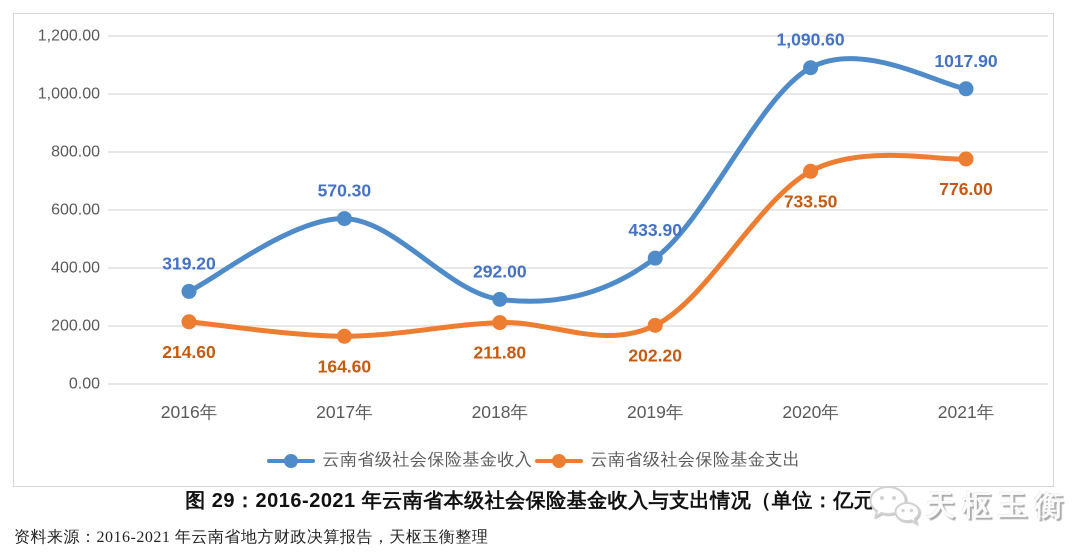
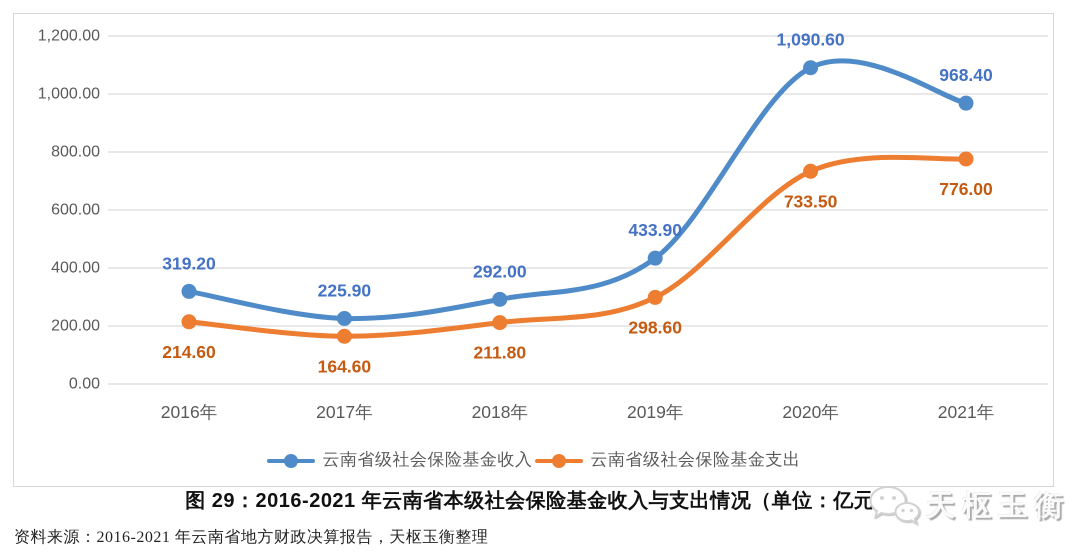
云南省级社会保险基金收入/2017年: 570.30 -> 225.90
云南省级社会保险基金支出/2019年: 202.20 -> 298.60
云南省级社会保险基金收入/2021年: 1017.90 -> 968.40
